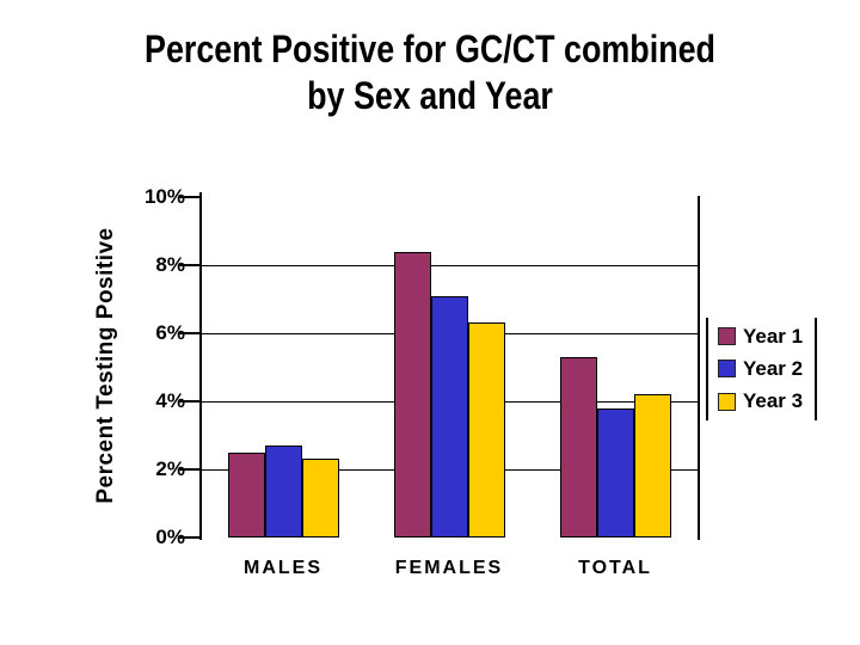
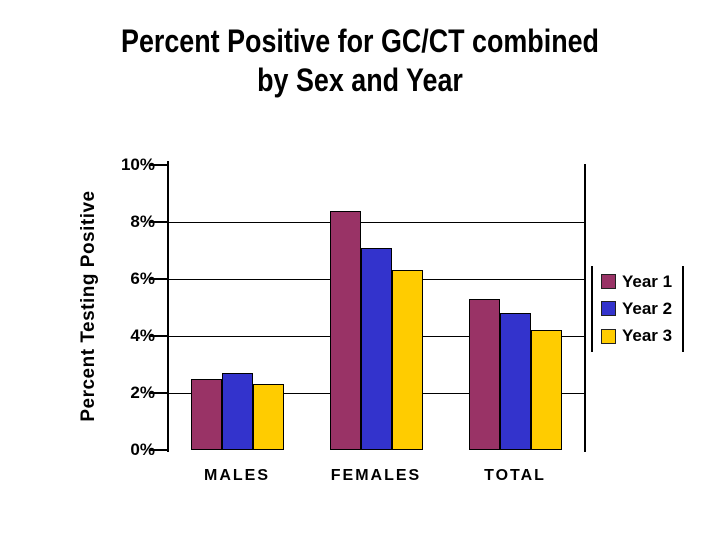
Year 2/TOTAL: 3.8% -> 4.8%
